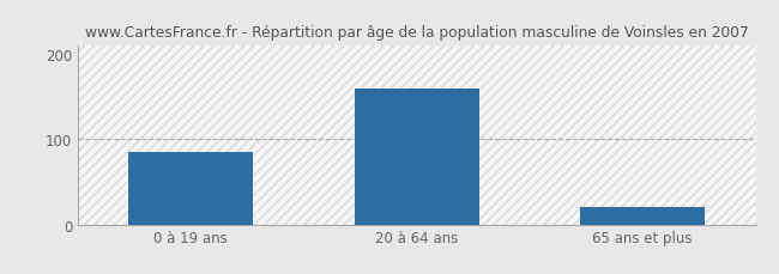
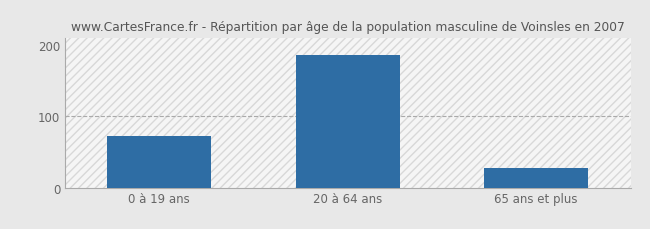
0 à 19 ans: 85 -> 72
20 à 64 ans: 160 -> 186
65 ans et plus: 20 -> 28
